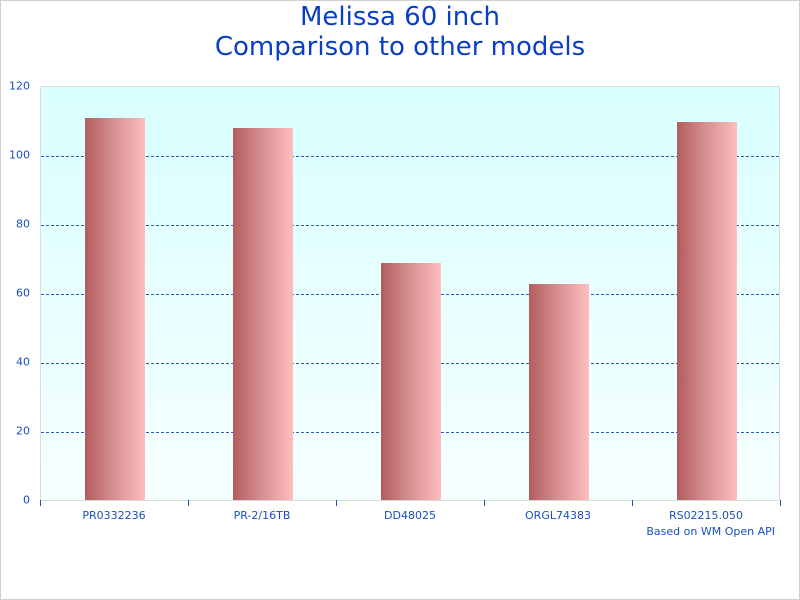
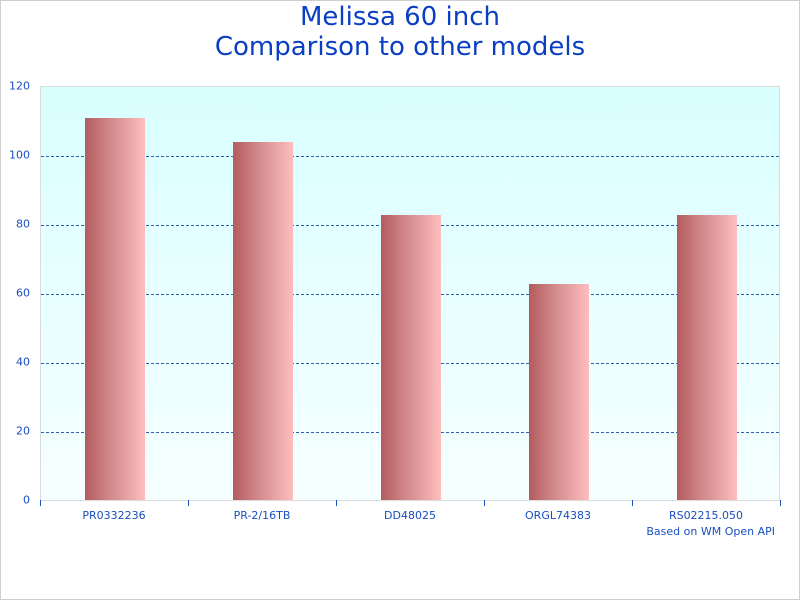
PR-2/16TB: 108 -> 104
DD48025: 69 -> 83
RS02215.050: 110 -> 83
